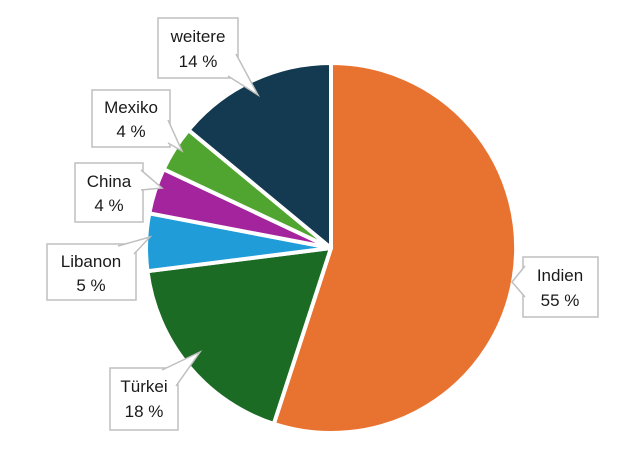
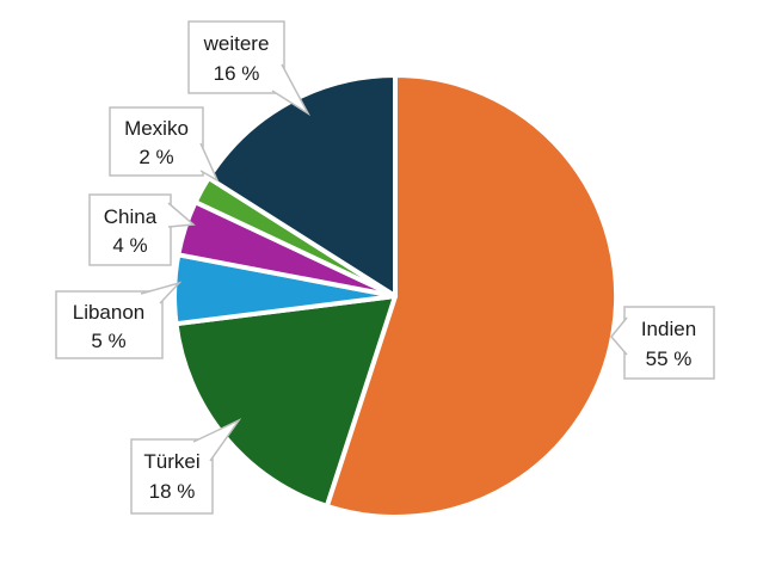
Mexiko: 4 -> 2
weitere: 14 -> 16
